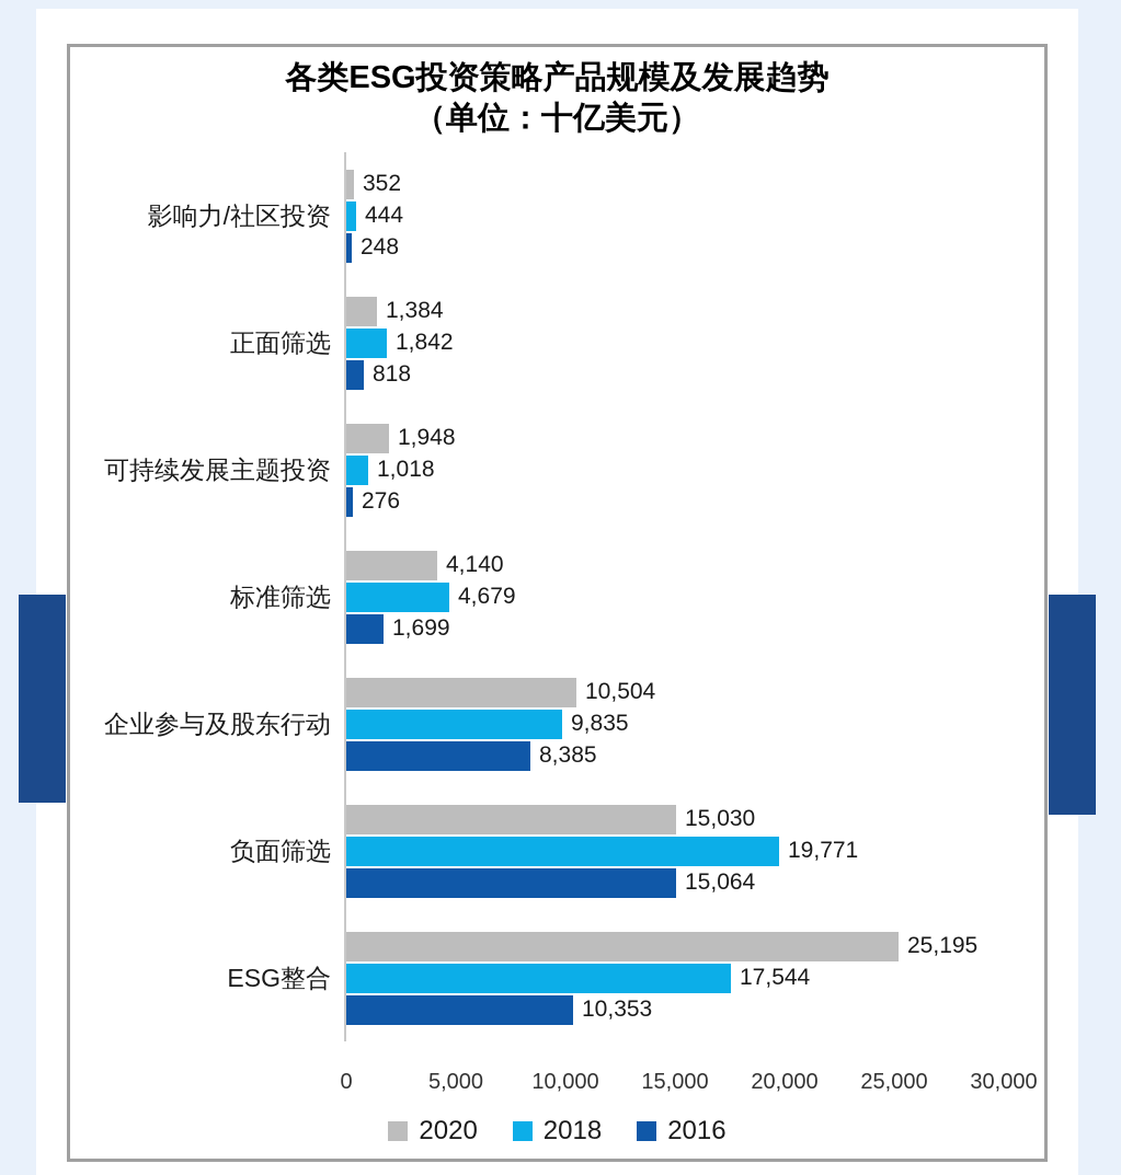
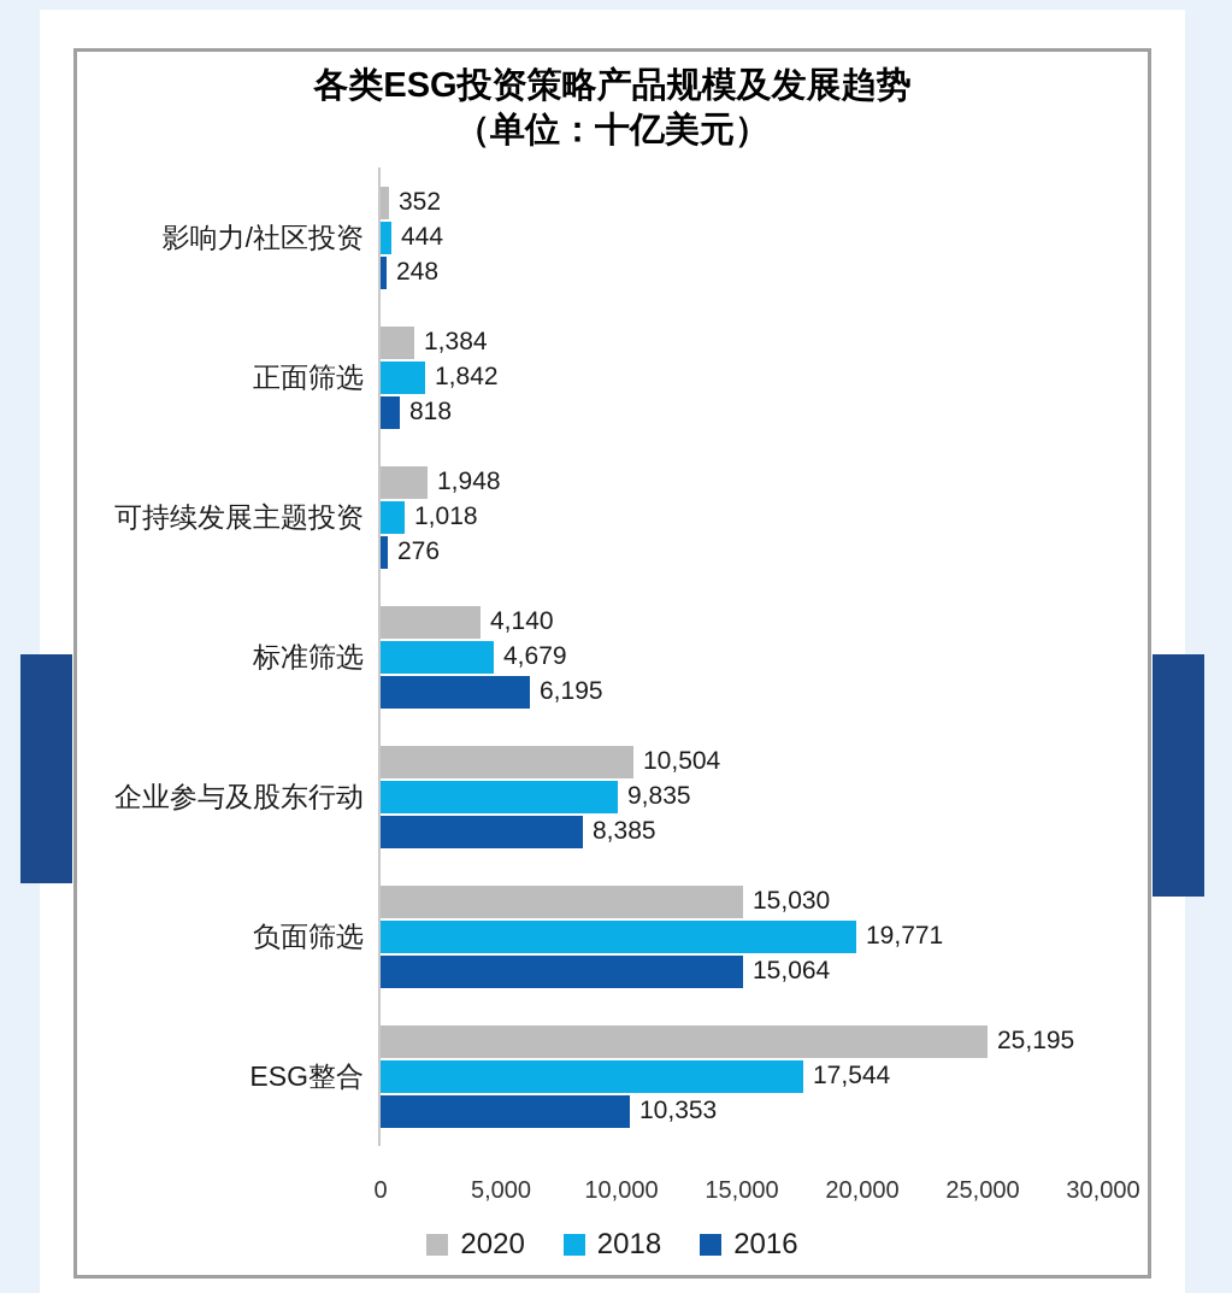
2016/标准筛选: 1,699 -> 6,195
